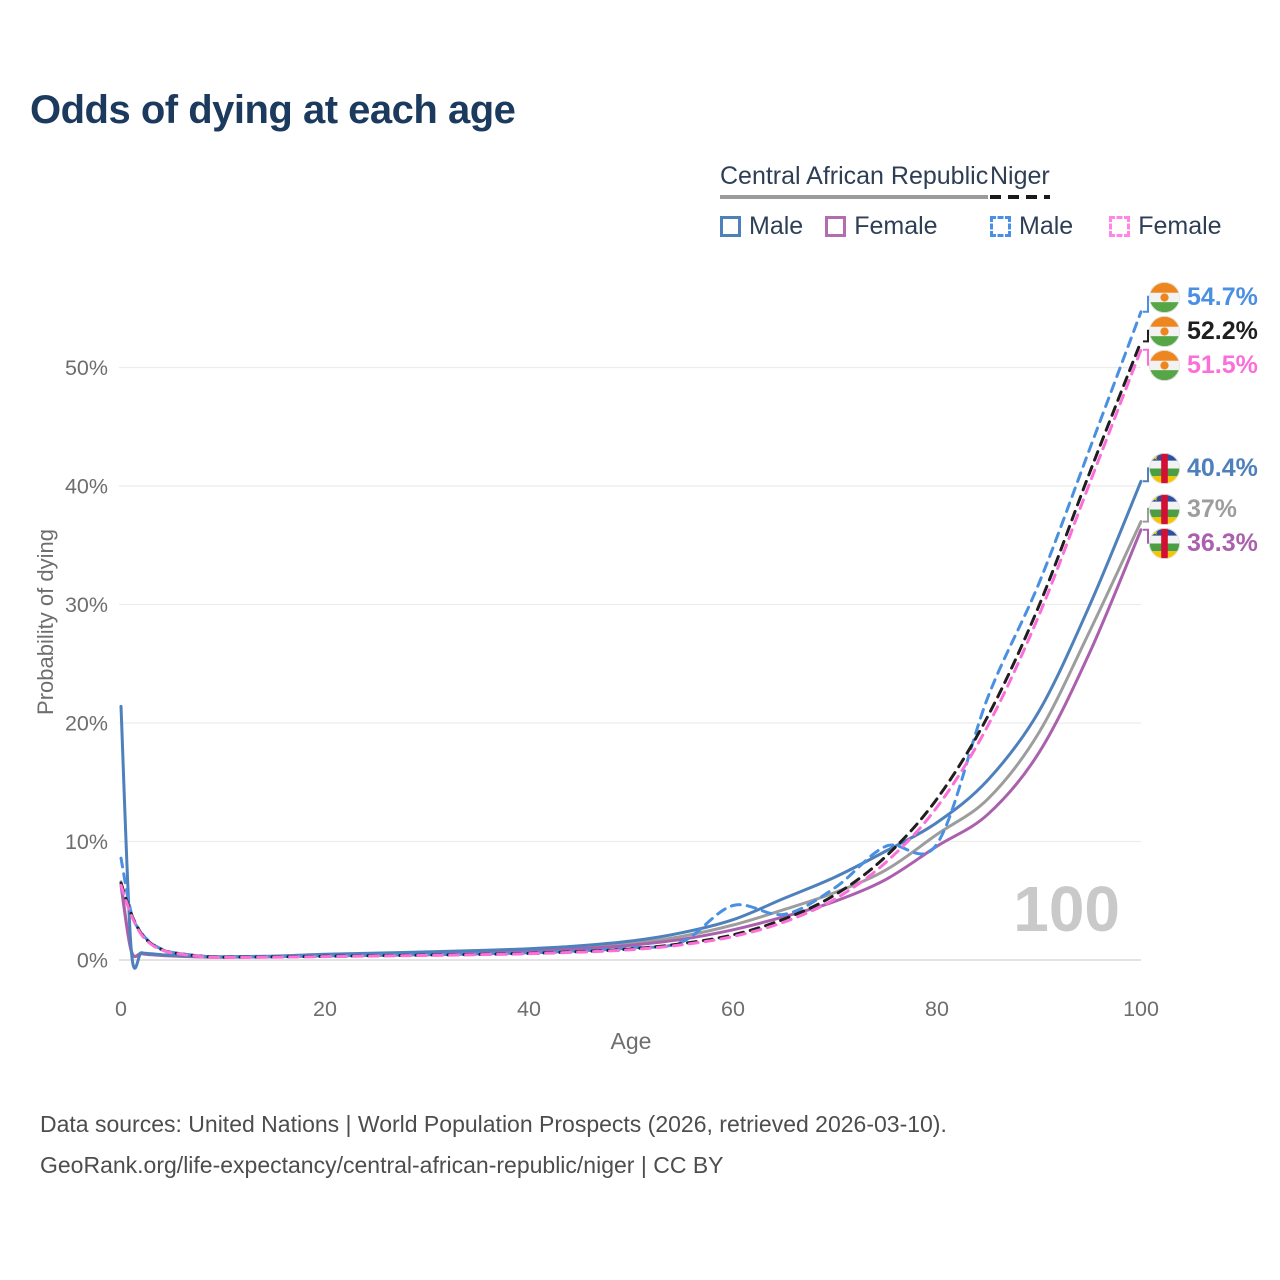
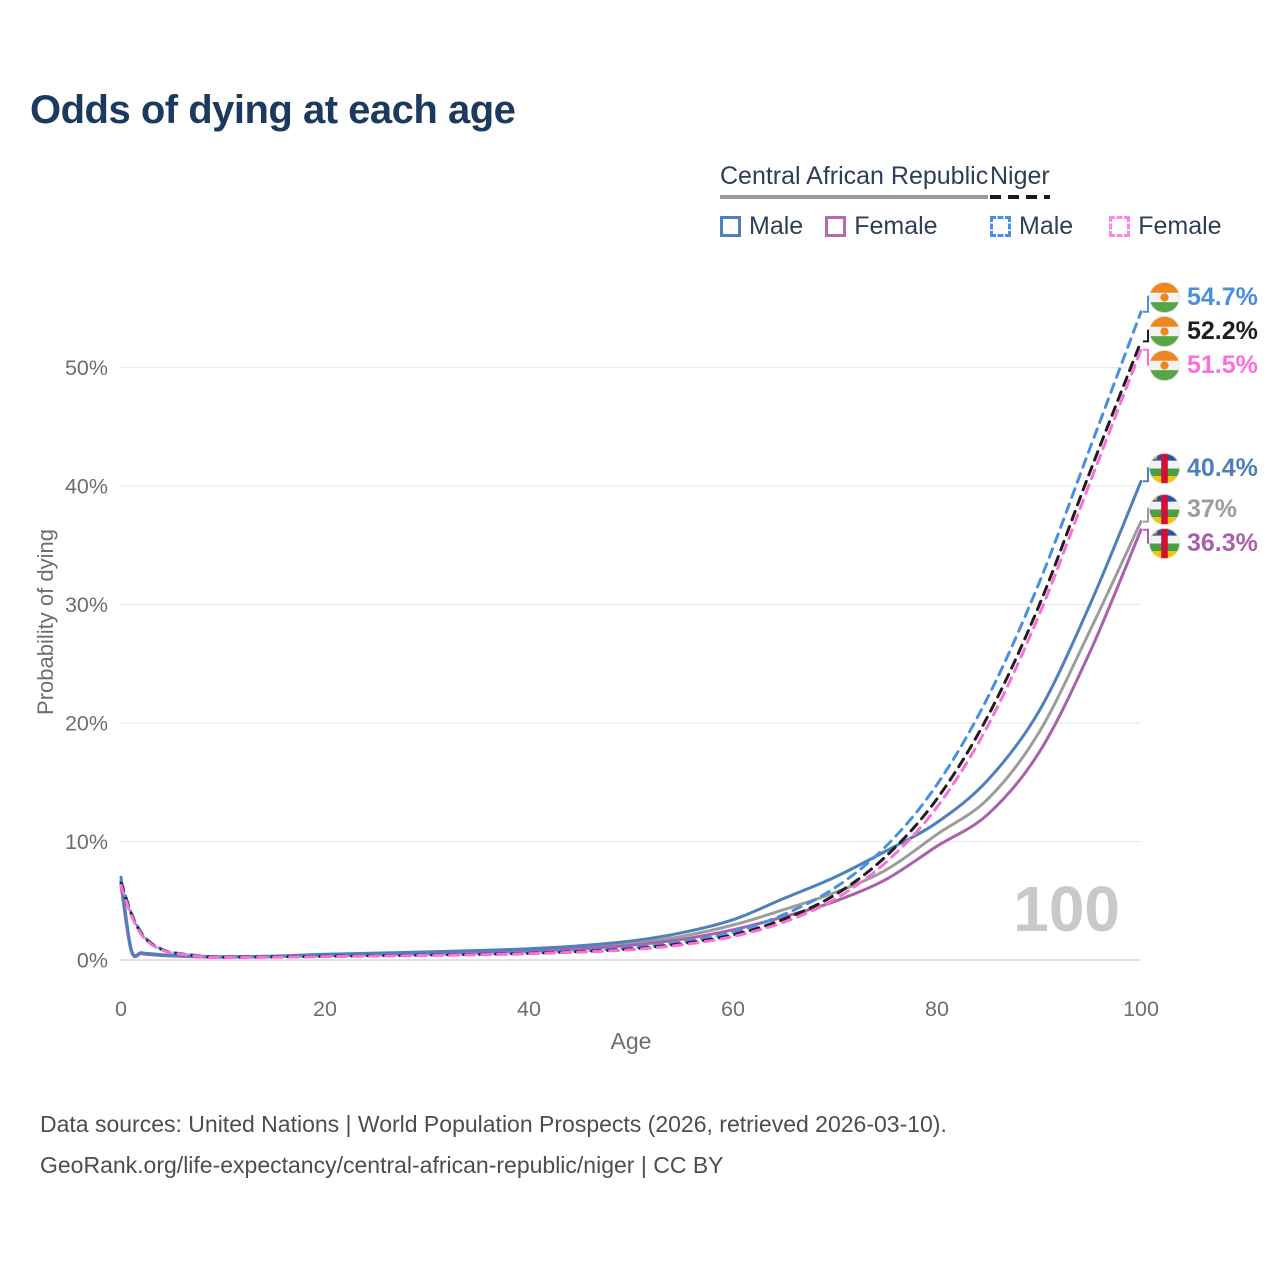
Central African Republic Male/0: 21.4% -> 7.0%
Niger Male/0: 8.6% -> 6.7%
Niger Male/60: 4.6% -> 2.4%
Niger Male/80: 9.8% -> 14.8%
